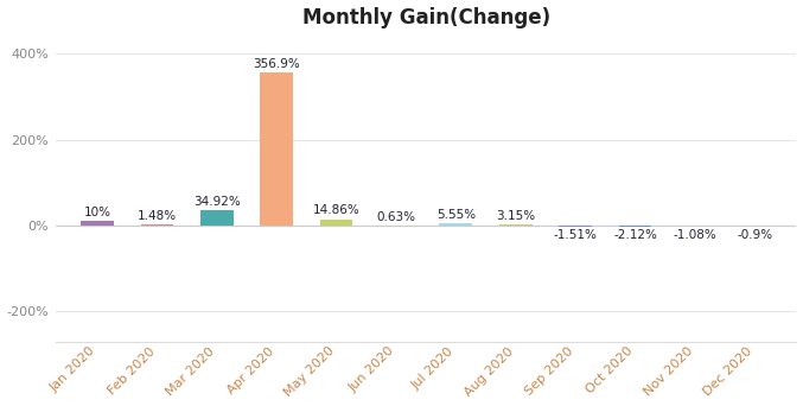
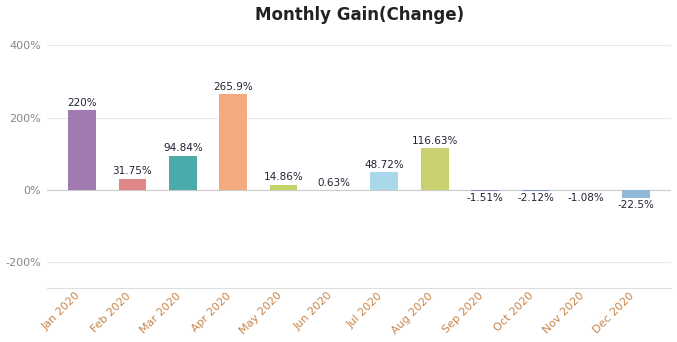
Jan 2020: 10% -> 220%
Feb 2020: 1.48% -> 31.75%
Mar 2020: 34.92% -> 94.84%
Apr 2020: 356.9% -> 265.9%
Jul 2020: 5.55% -> 48.72%
Aug 2020: 3.15% -> 116.63%
Dec 2020: -0.9% -> -22.5%
